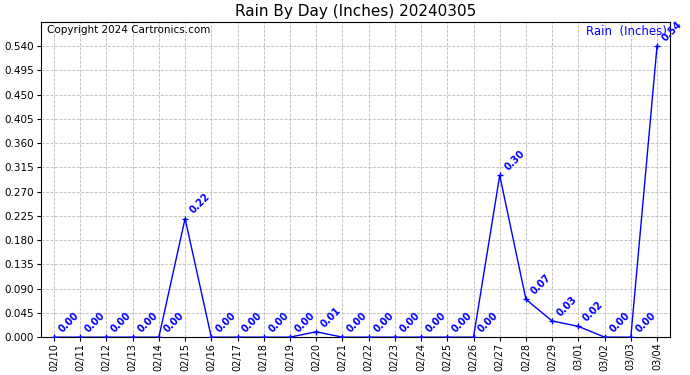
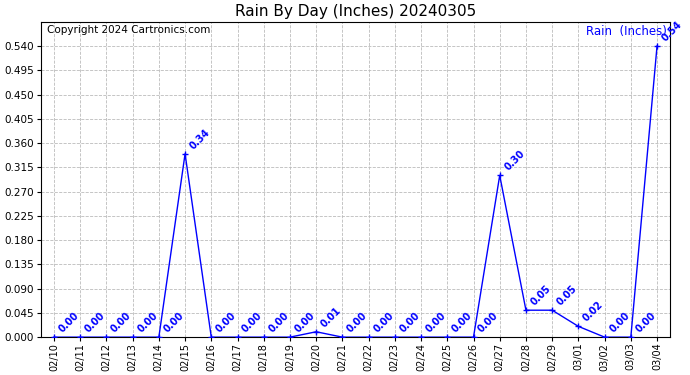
02/15: 0.22 -> 0.34
02/28: 0.07 -> 0.05
02/29: 0.03 -> 0.05
